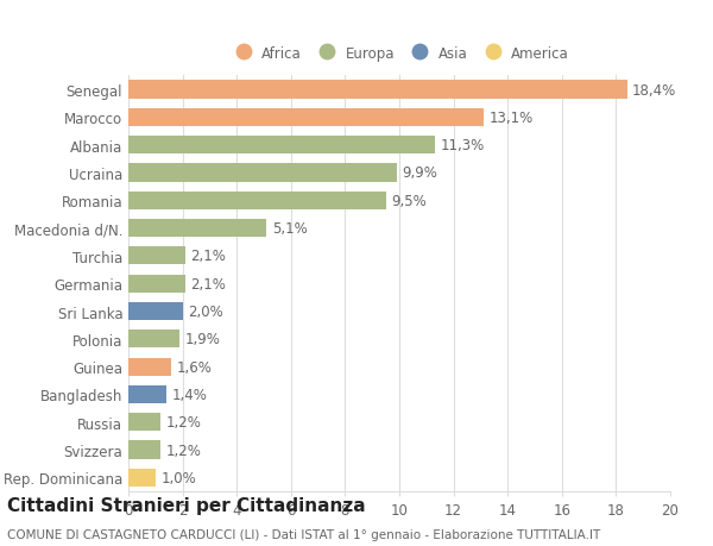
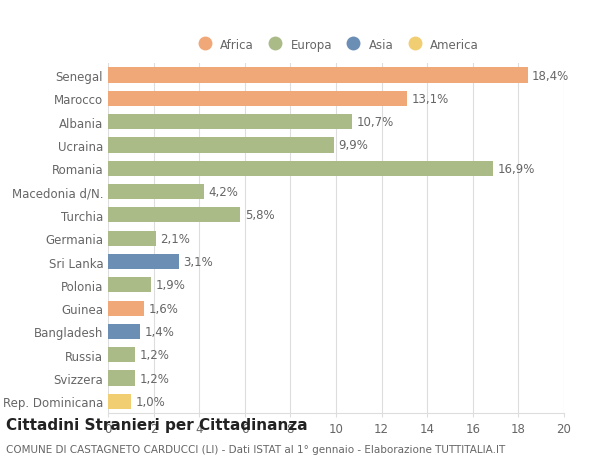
Albania: 11,3% -> 10,7%
Romania: 9,5% -> 16,9%
Macedonia d/N.: 5,1% -> 4,2%
Turchia: 2,1% -> 5,8%
Sri Lanka: 2,0% -> 3,1%
